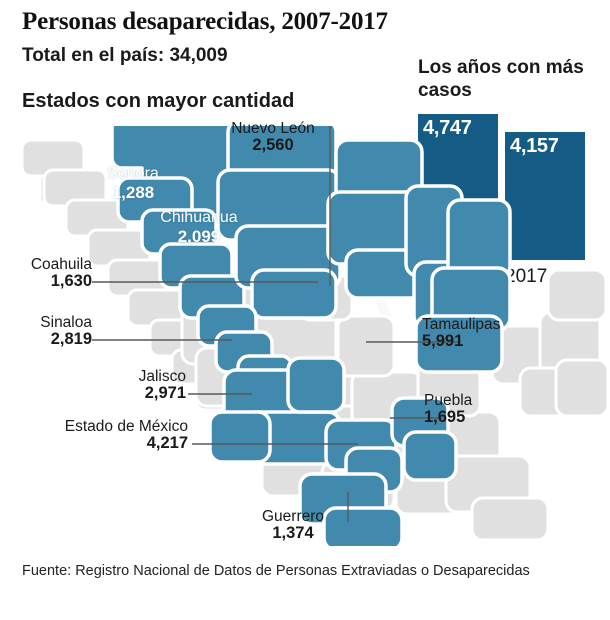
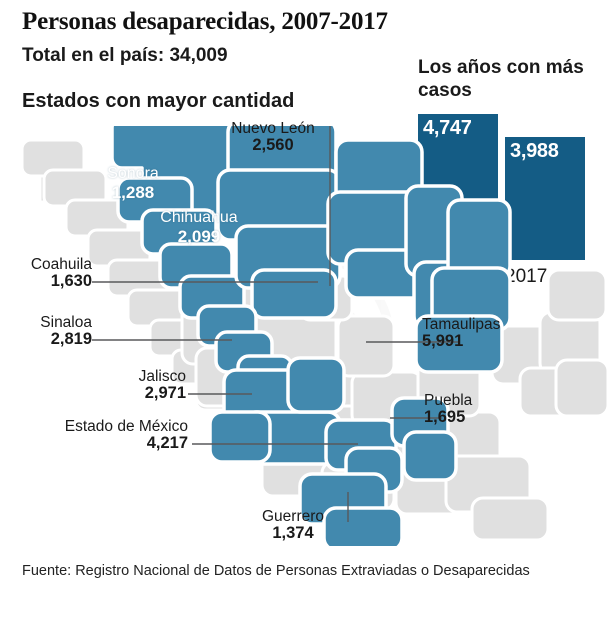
2017: 4,157 -> 3,988
